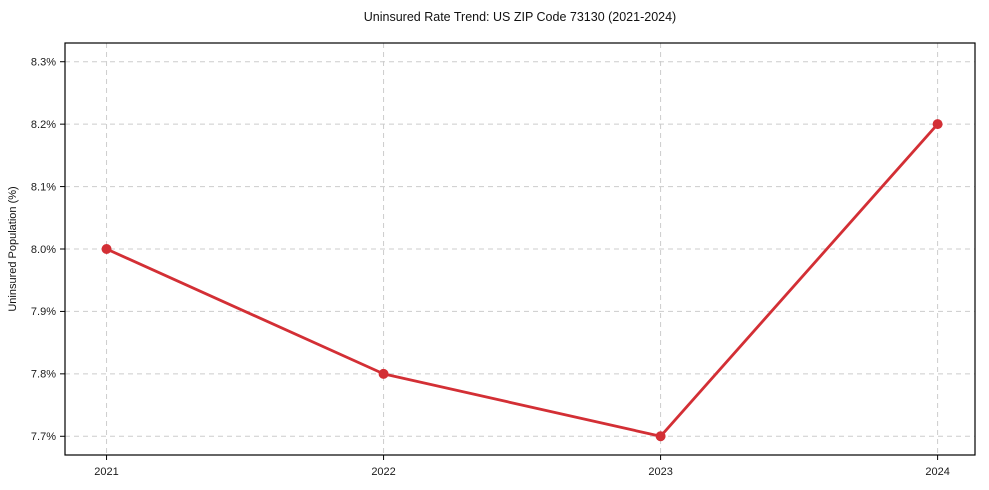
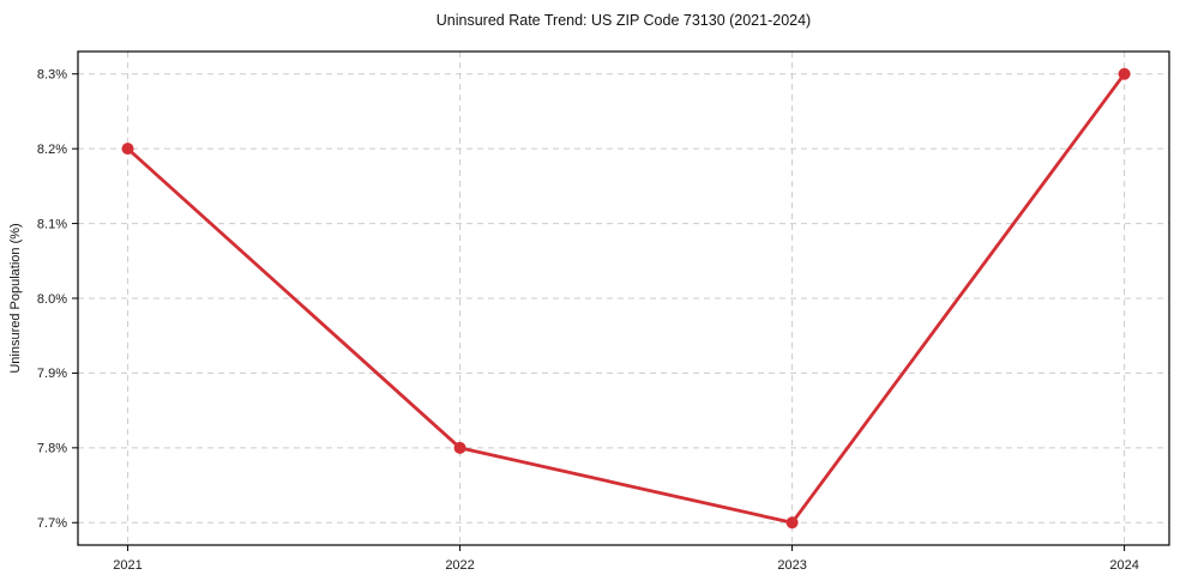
2021: 8.0% -> 8.2%
2024: 8.2% -> 8.3%
